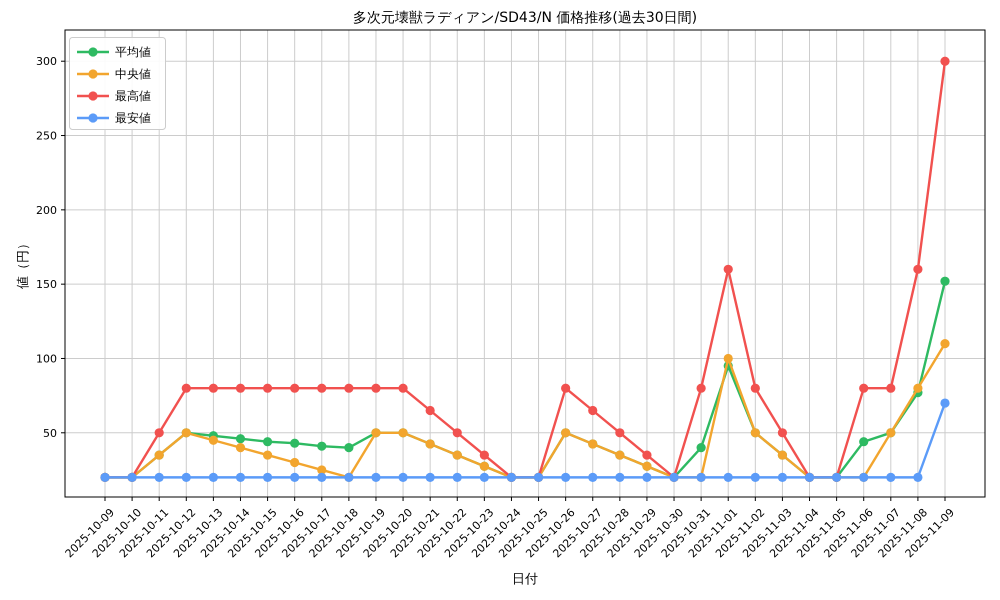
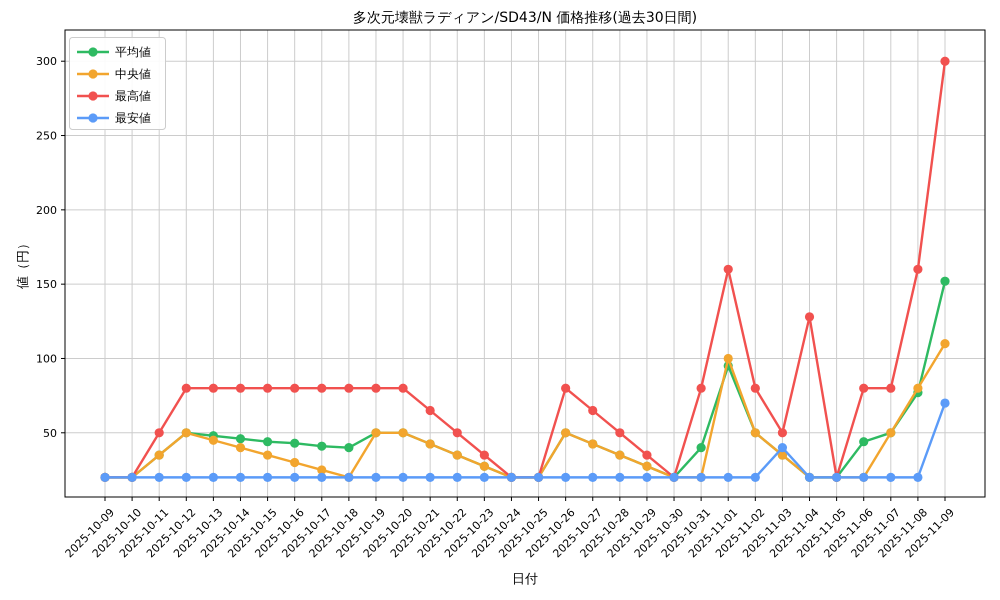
最安値/2025-11-03: 20 -> 40
最高値/2025-11-04: 20 -> 128
